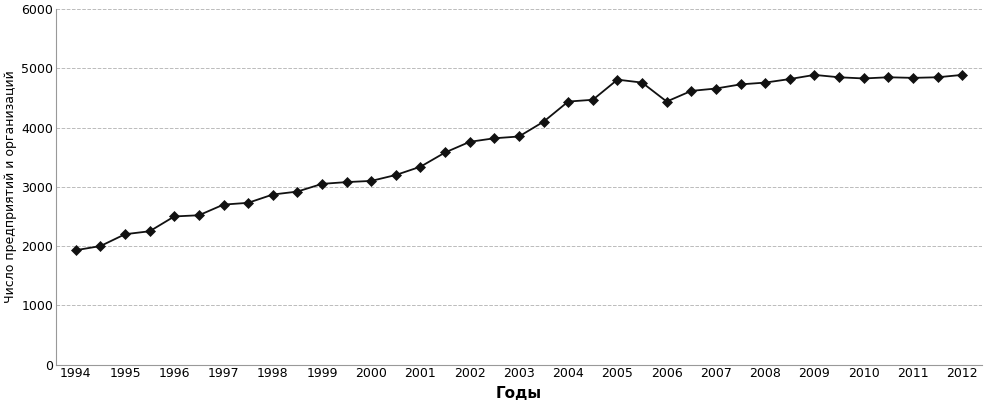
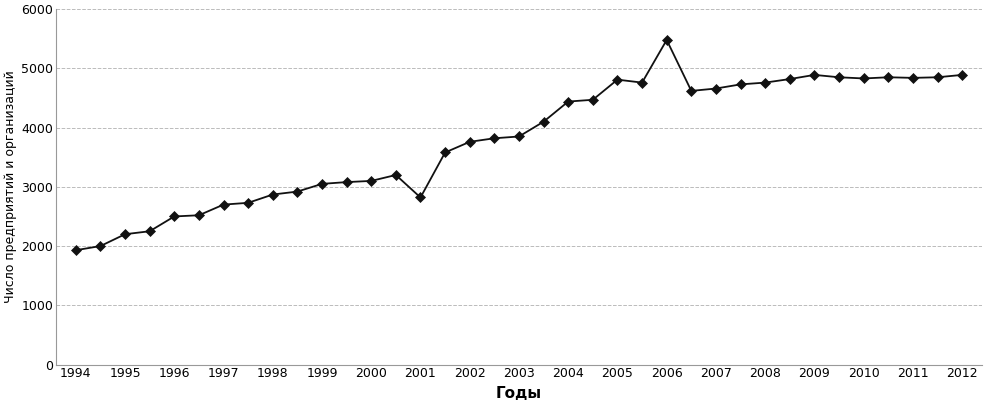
2001: 3340 -> 2820
2006: 4440 -> 5480
